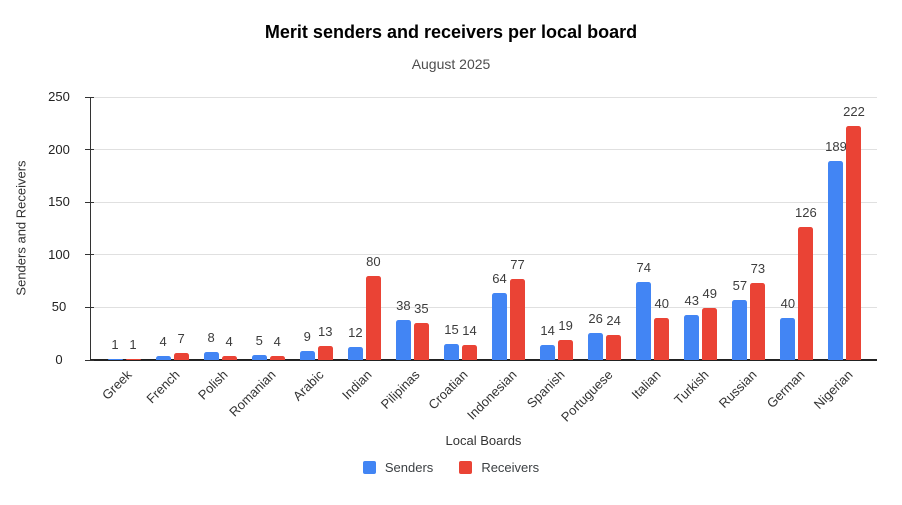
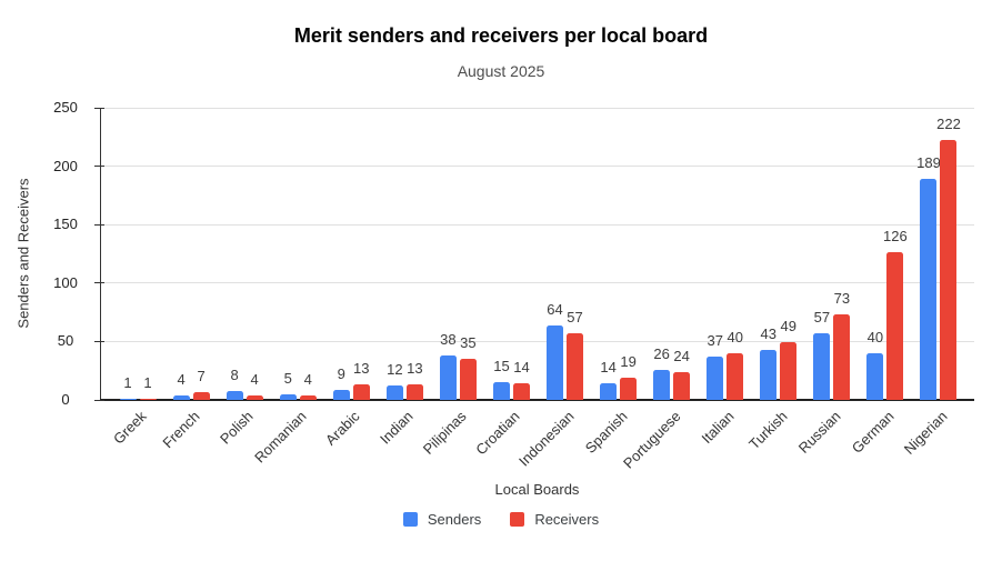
Receivers/Indian: 80 -> 13
Receivers/Indonesian: 77 -> 57
Senders/Italian: 74 -> 37
